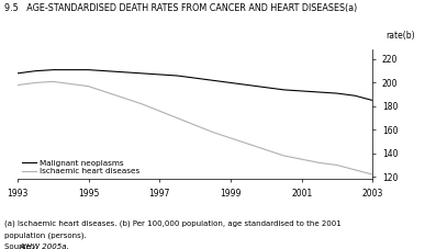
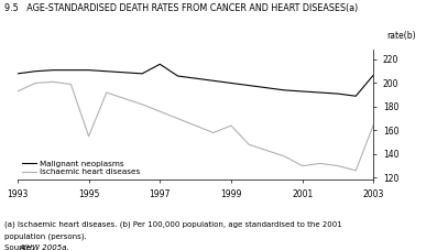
Ischaemic heart diseases/1993: 198 -> 193
Ischaemic heart diseases/1995: 197 -> 155
Malignant neoplasms/1997: 207 -> 216
Ischaemic heart diseases/1999: 153 -> 164
Ischaemic heart diseases/2001: 135 -> 130
Malignant neoplasms/2003: 185 -> 207
Ischaemic heart diseases/2003: 122 -> 165
